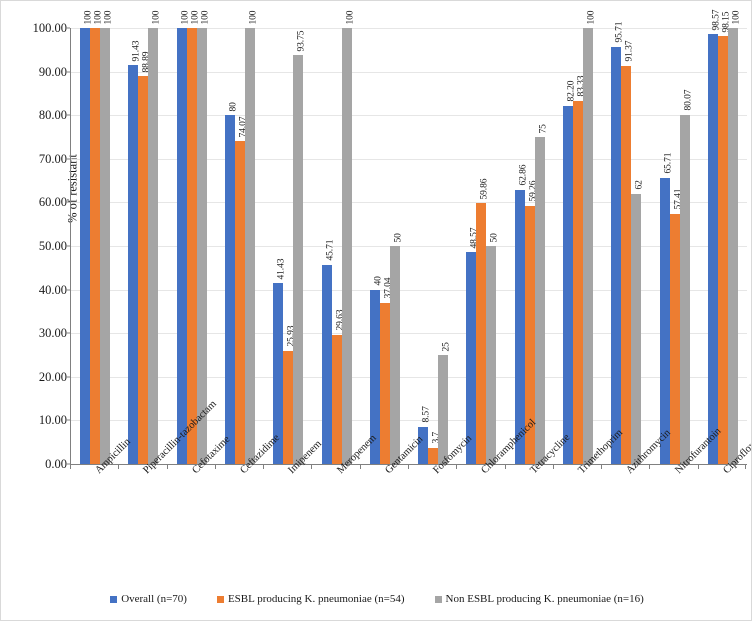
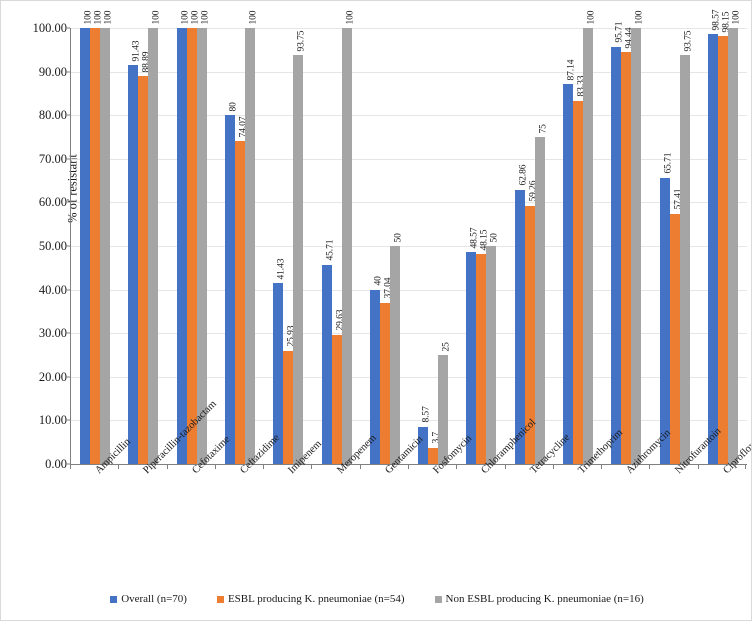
ESBL producing K. pneumoniae (n=54)/Chloramphenicol: 59.86 -> 48.15
Overall (n=70)/Trimethoprim: 82.20 -> 87.14
ESBL producing K. pneumoniae (n=54)/Azithromycin: 91.37 -> 94.44
Non ESBL producing K. pneumoniae (n=16)/Azithromycin: 62 -> 100
Non ESBL producing K. pneumoniae (n=16)/Nitrofurantoin: 80.07 -> 93.75
